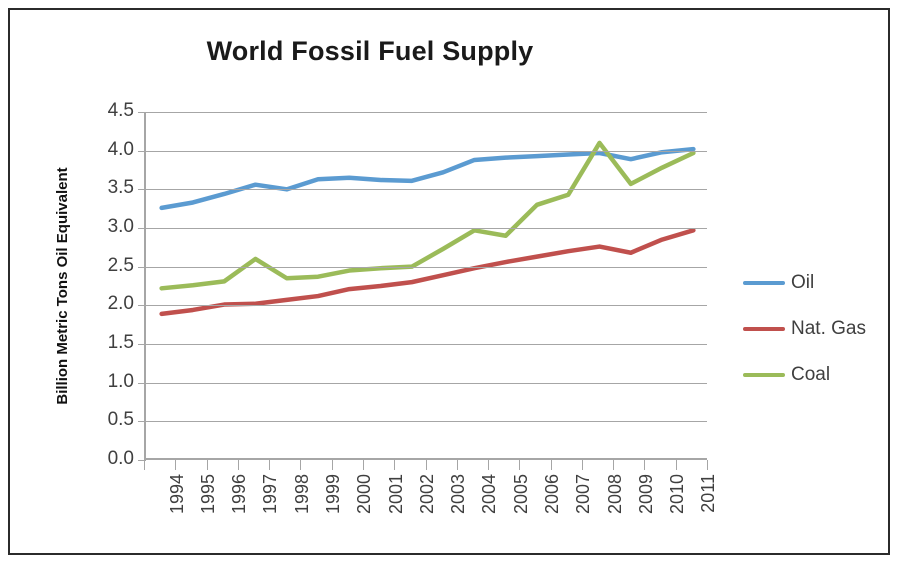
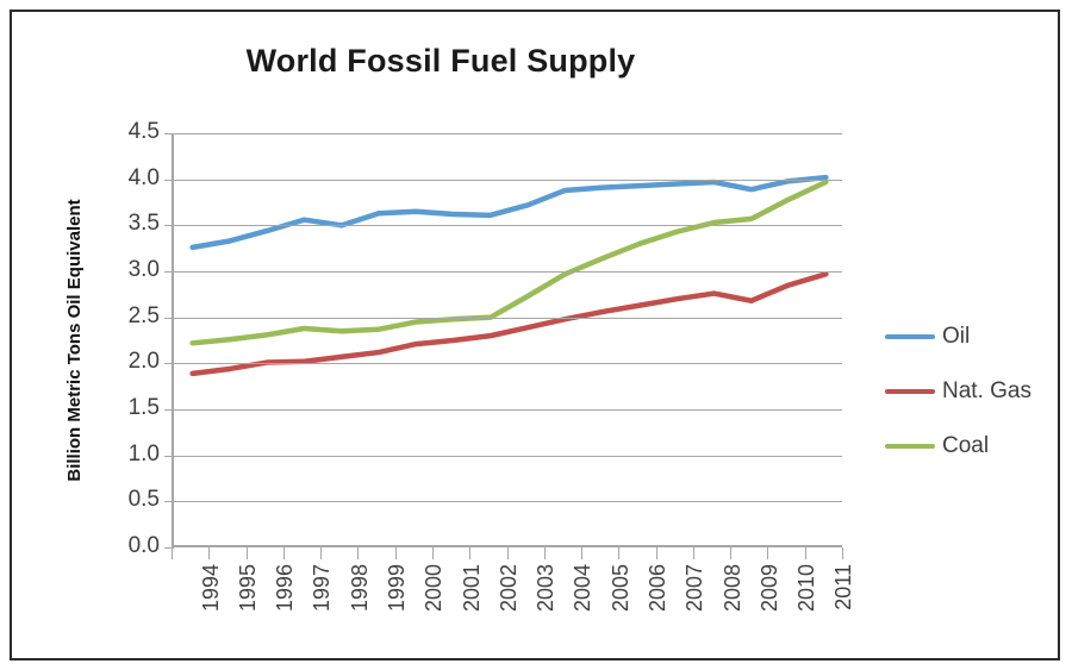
Coal/1997: 2.6 -> 2.4
Coal/2005: 2.9 -> 3.1
Coal/2008: 4.1 -> 3.5
